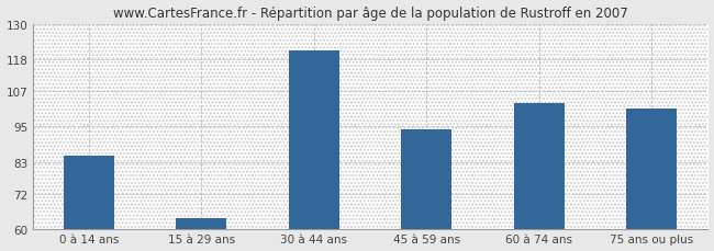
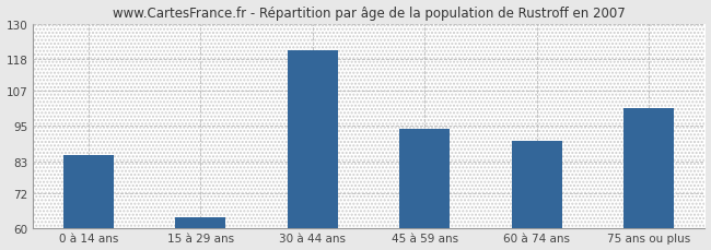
60 à 74 ans: 103 -> 90
